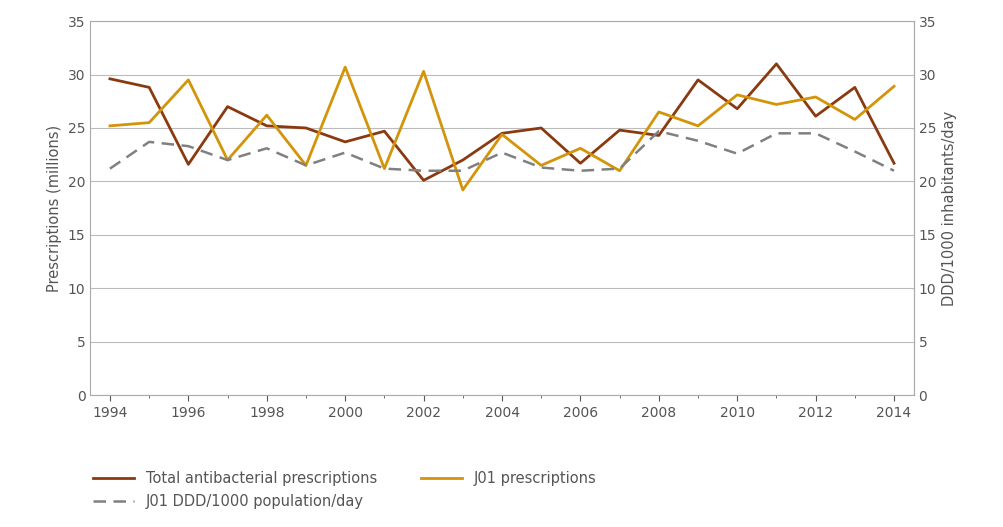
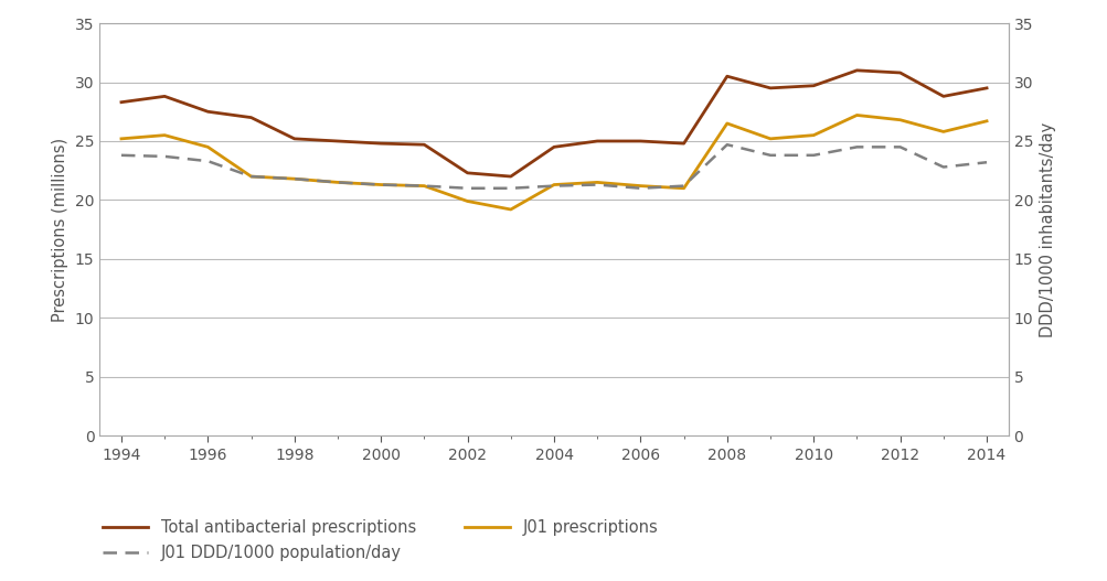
Total antibacterial prescriptions/1994: 29.6 -> 28.3
J01 DDD/1000 population/day/1994: 21.2 -> 23.8
Total antibacterial prescriptions/1996: 21.6 -> 27.5
J01 prescriptions/1996: 29.5 -> 24.5
J01 prescriptions/1998: 26.2 -> 21.8
J01 DDD/1000 population/day/1998: 23.1 -> 21.8
Total antibacterial prescriptions/2000: 23.7 -> 24.8
J01 prescriptions/2000: 30.7 -> 21.3
J01 DDD/1000 population/day/2000: 22.7 -> 21.3
Total antibacterial prescriptions/2002: 20.1 -> 22.3
J01 prescriptions/2002: 30.3 -> 19.9
J01 prescriptions/2004: 24.4 -> 21.3
J01 DDD/1000 population/day/2004: 22.7 -> 21.2
Total antibacterial prescriptions/2006: 21.7 -> 25.0
J01 prescriptions/2006: 23.1 -> 21.2
Total antibacterial prescriptions/2008: 24.3 -> 30.5
Total antibacterial prescriptions/2010: 26.8 -> 29.7
J01 prescriptions/2010: 28.1 -> 25.5
J01 DDD/1000 population/day/2010: 22.6 -> 23.8
Total antibacterial prescriptions/2012: 26.1 -> 30.8
J01 prescriptions/2012: 27.9 -> 26.8
Total antibacterial prescriptions/2014: 21.7 -> 29.5
J01 prescriptions/2014: 28.9 -> 26.7
J01 DDD/1000 population/day/2014: 21.0 -> 23.2
